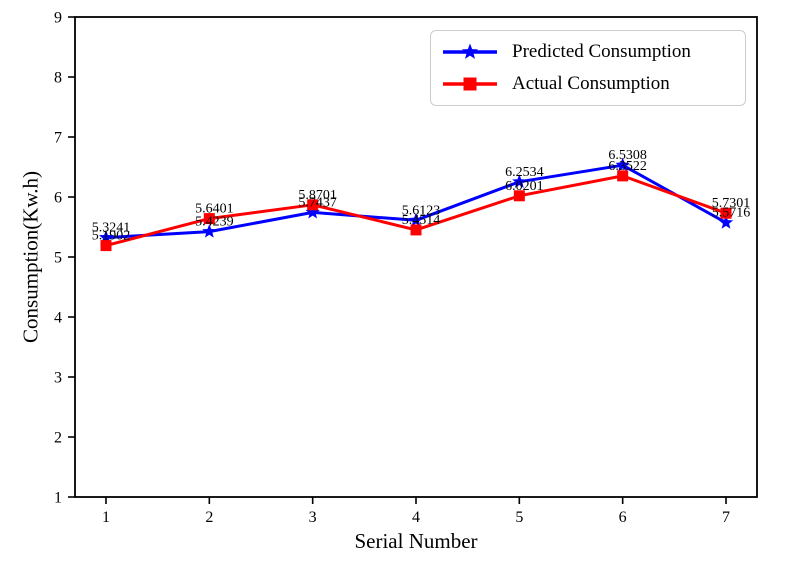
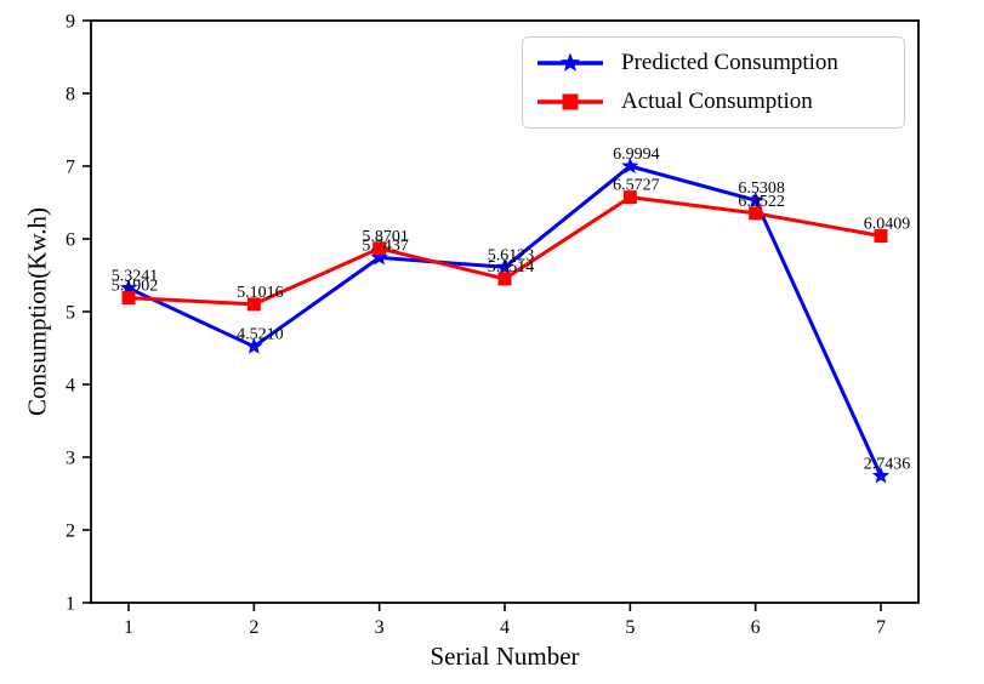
Predicted Consumption/2: 5.4239 -> 4.5210
Actual Consumption/2: 5.6401 -> 5.1016
Predicted Consumption/5: 6.2534 -> 6.9994
Actual Consumption/5: 6.0201 -> 6.5727
Predicted Consumption/7: 5.5716 -> 2.7436
Actual Consumption/7: 5.7301 -> 6.0409
